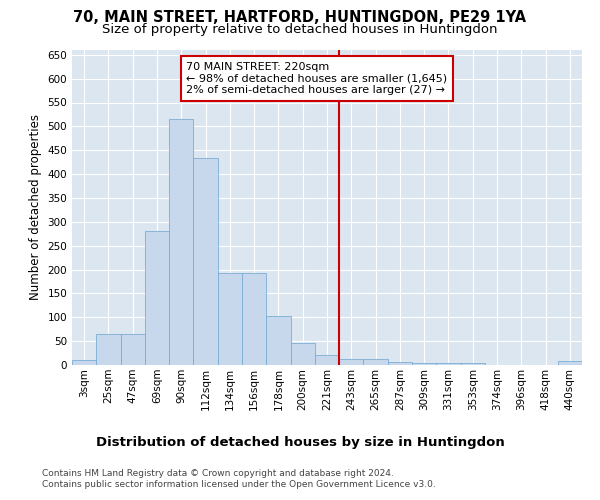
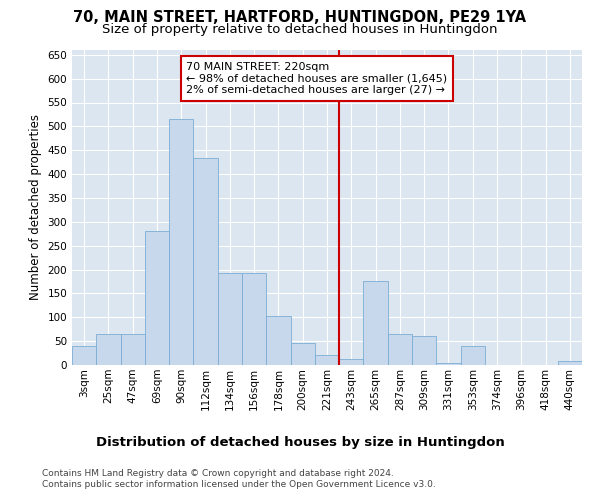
3sqm: 10 -> 40
265sqm: 12 -> 175
287sqm: 7 -> 65
309sqm: 5 -> 60
353sqm: 5 -> 40
